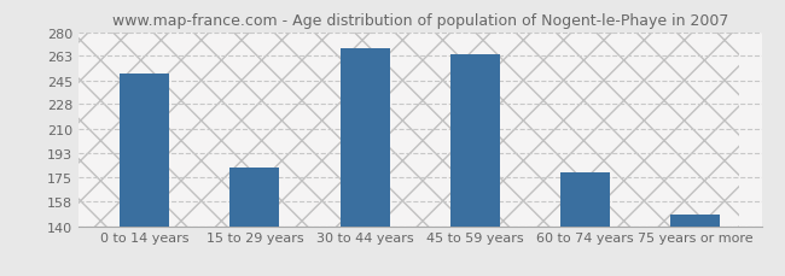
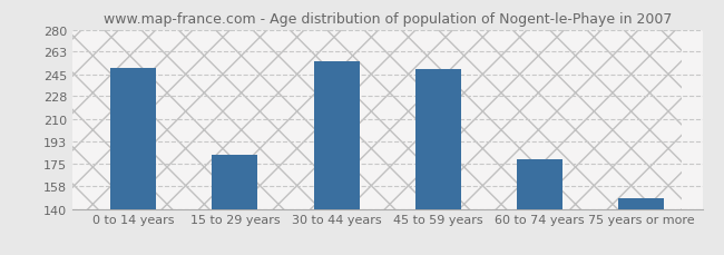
30 to 44 years: 268 -> 255
45 to 59 years: 264 -> 249
